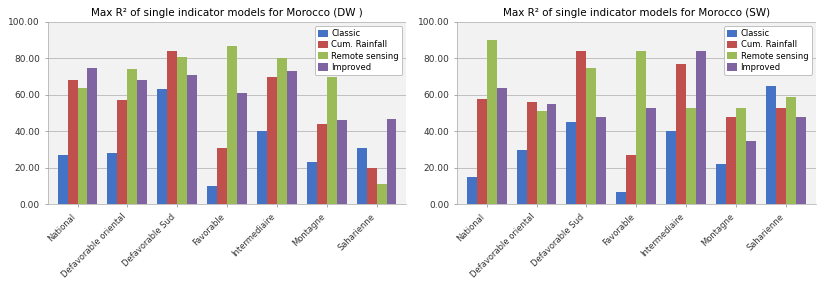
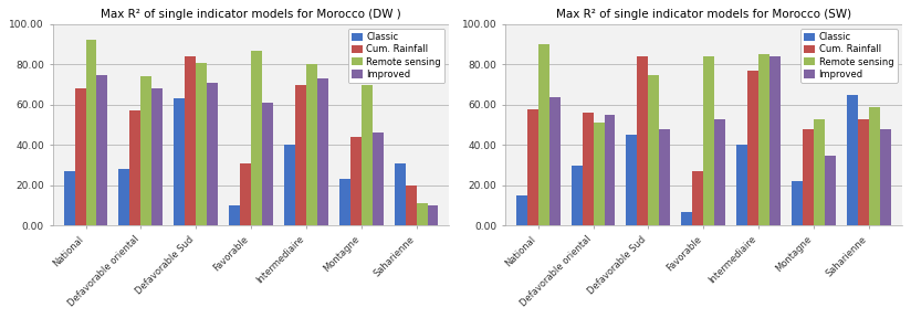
Max R² of single indicator models for Morocco (DW )/Remote sensing/National: 64 -> 92
Max R² of single indicator models for Morocco (DW )/Improved/Saharienne: 47 -> 10
Max R² of single indicator models for Morocco (SW)/Remote sensing/Intermediaire: 53 -> 85
